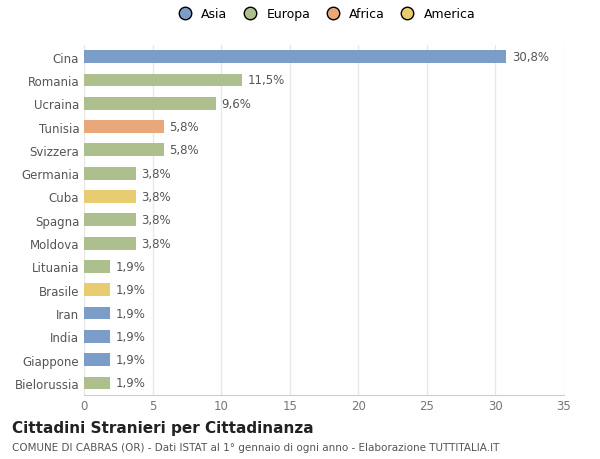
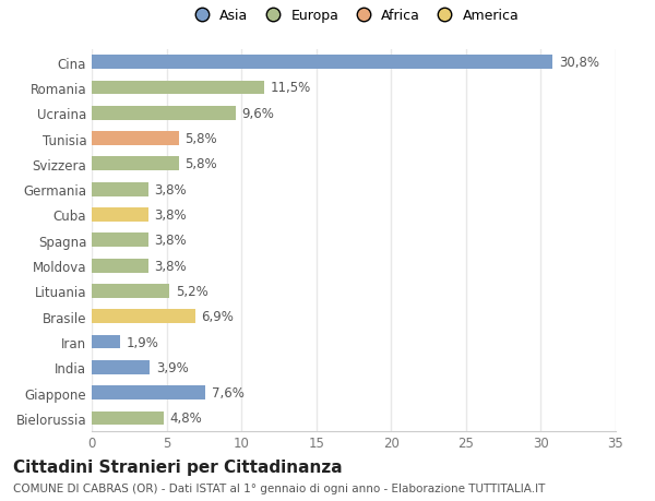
Lituania: 1,9% -> 5,2%
Brasile: 1,9% -> 6,9%
India: 1,9% -> 3,9%
Giappone: 1,9% -> 7,6%
Bielorussia: 1,9% -> 4,8%
